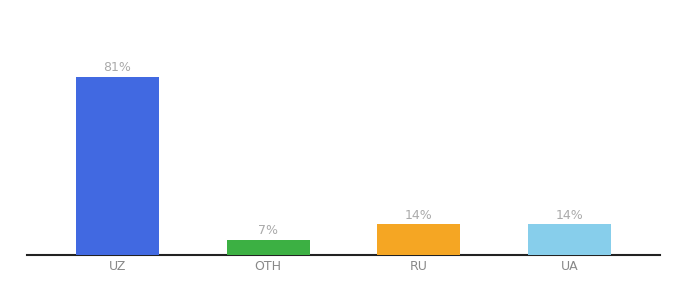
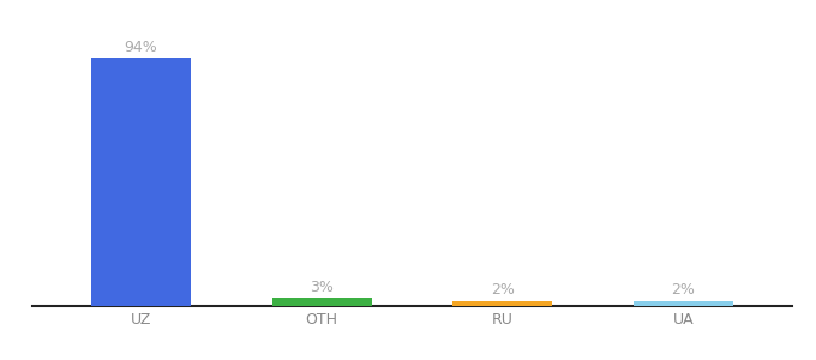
UZ: 81% -> 94%
OTH: 7% -> 3%
RU: 14% -> 2%
UA: 14% -> 2%
